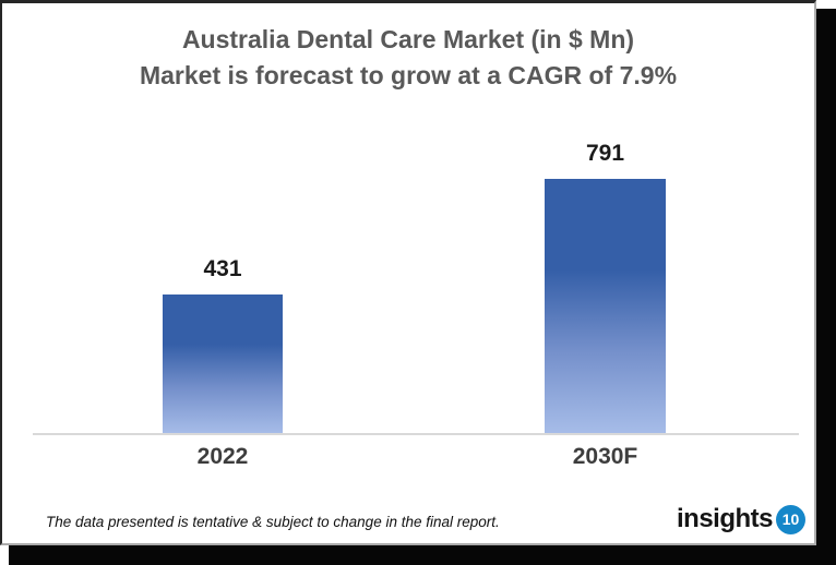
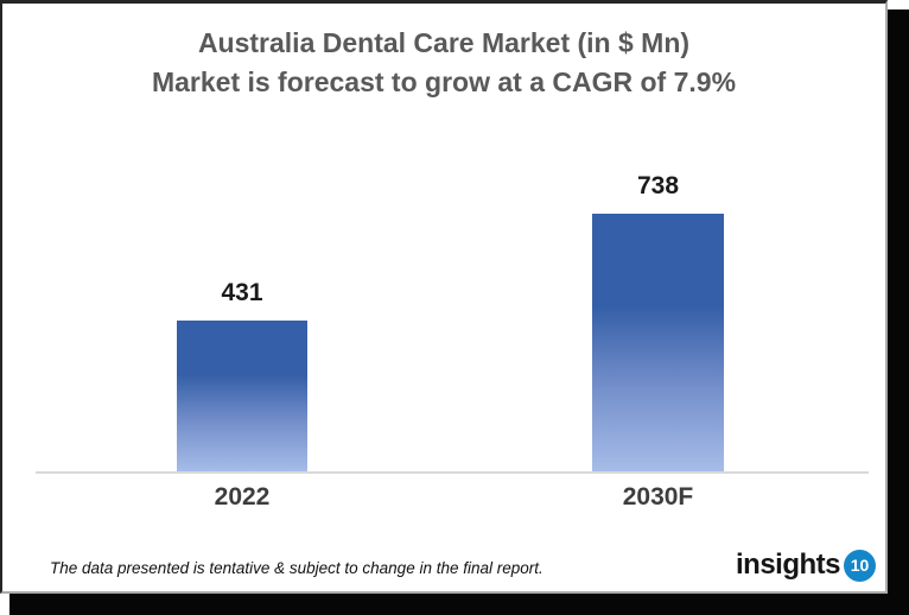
2030F: 791 -> 738
